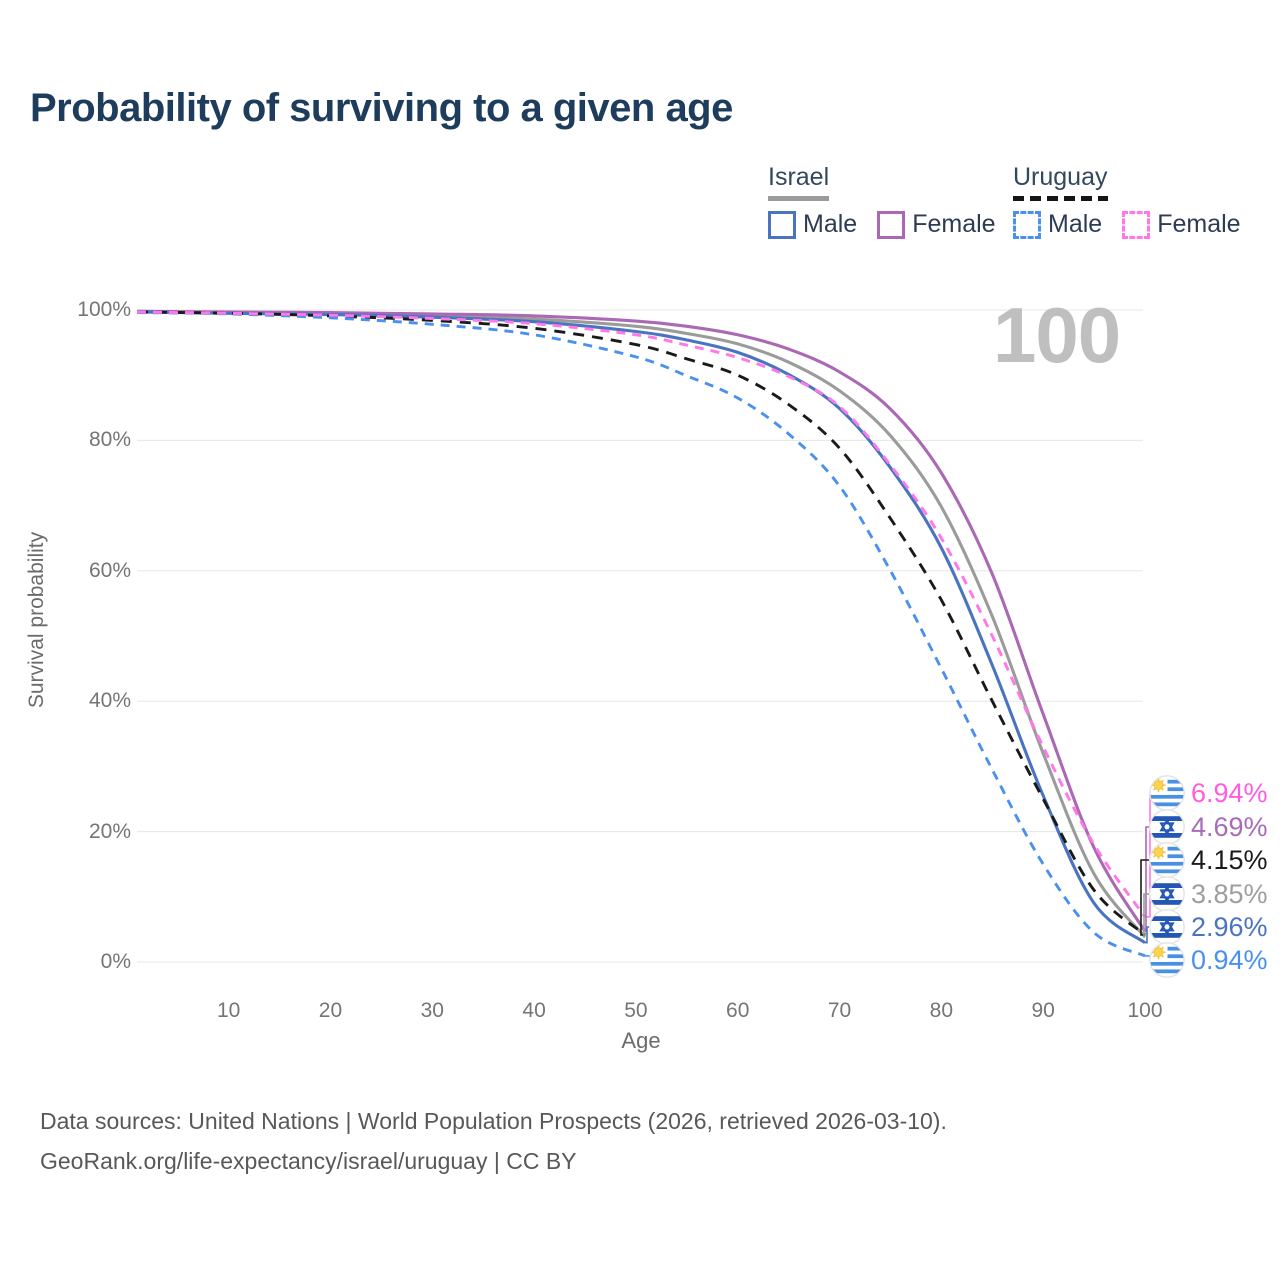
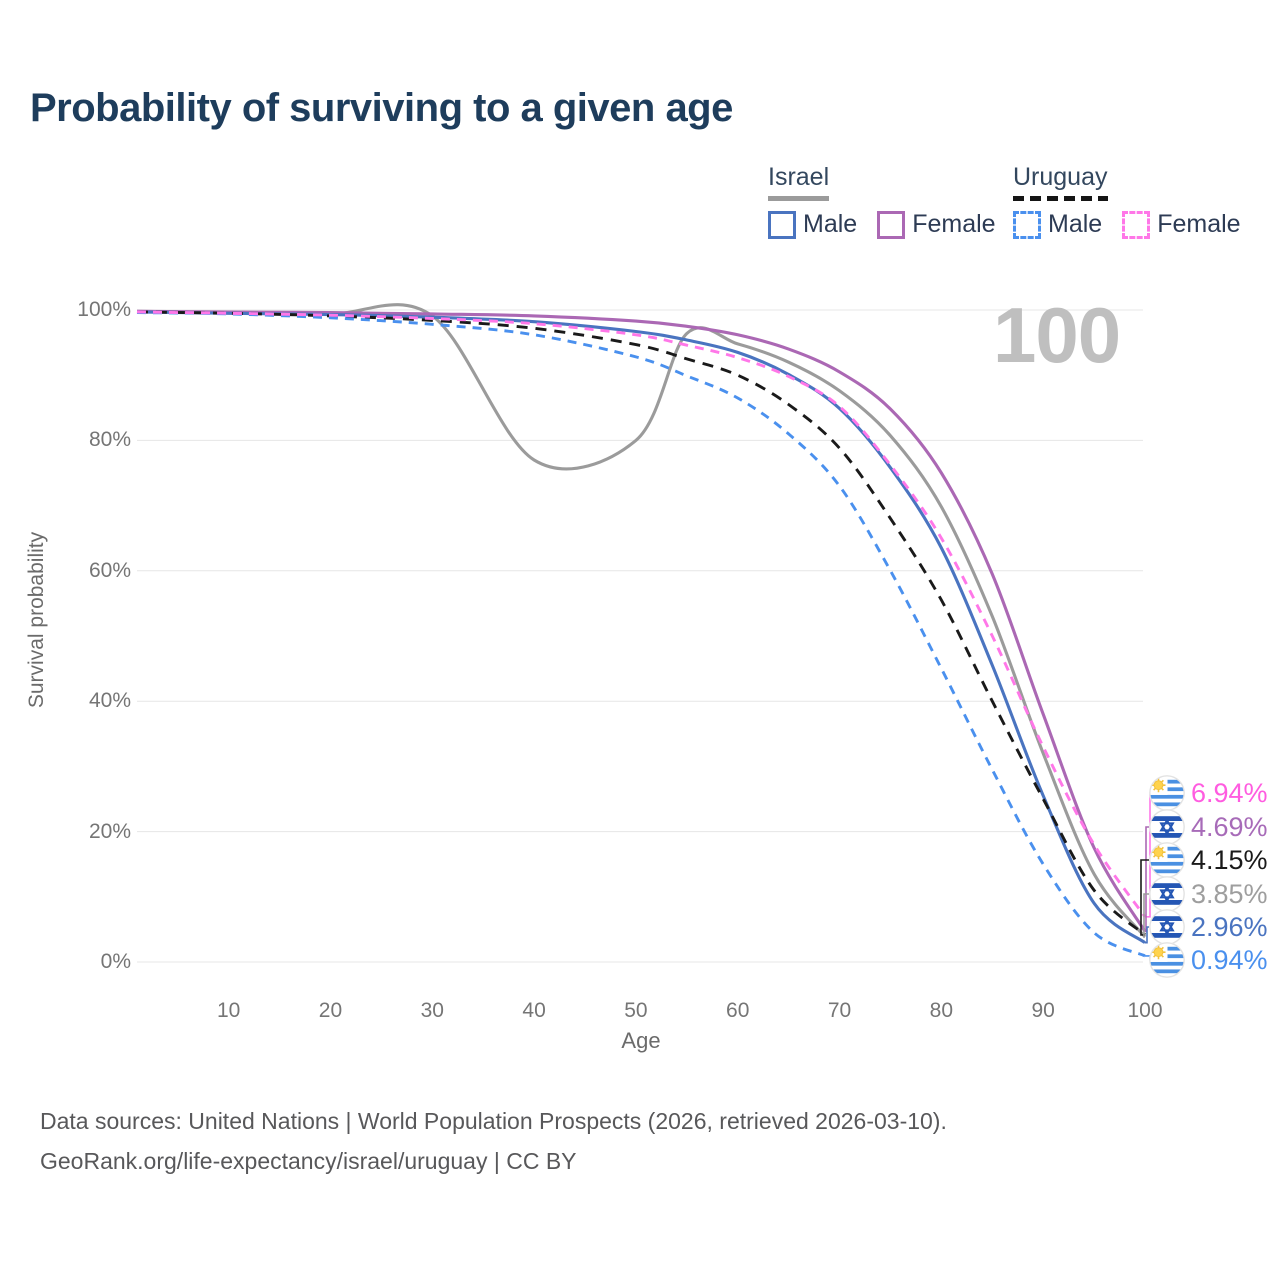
Israel/40: 99% -> 77%
Israel/50: 98% -> 80%
